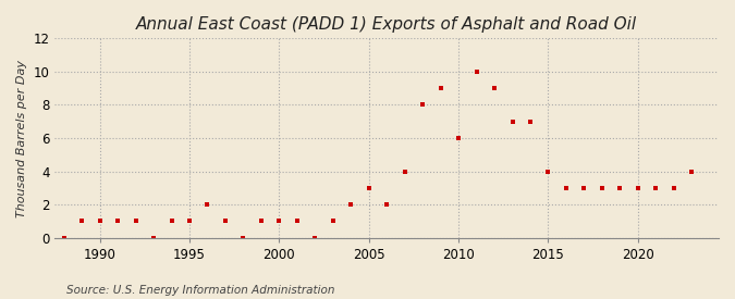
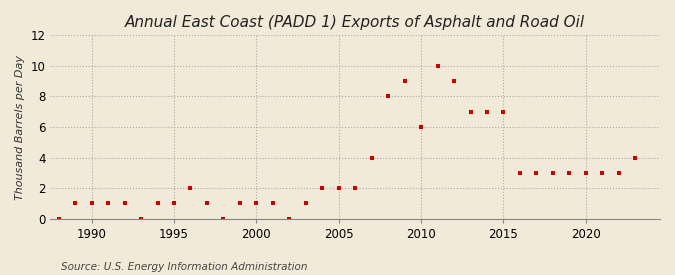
2005: 3 -> 2
2015: 4 -> 7
